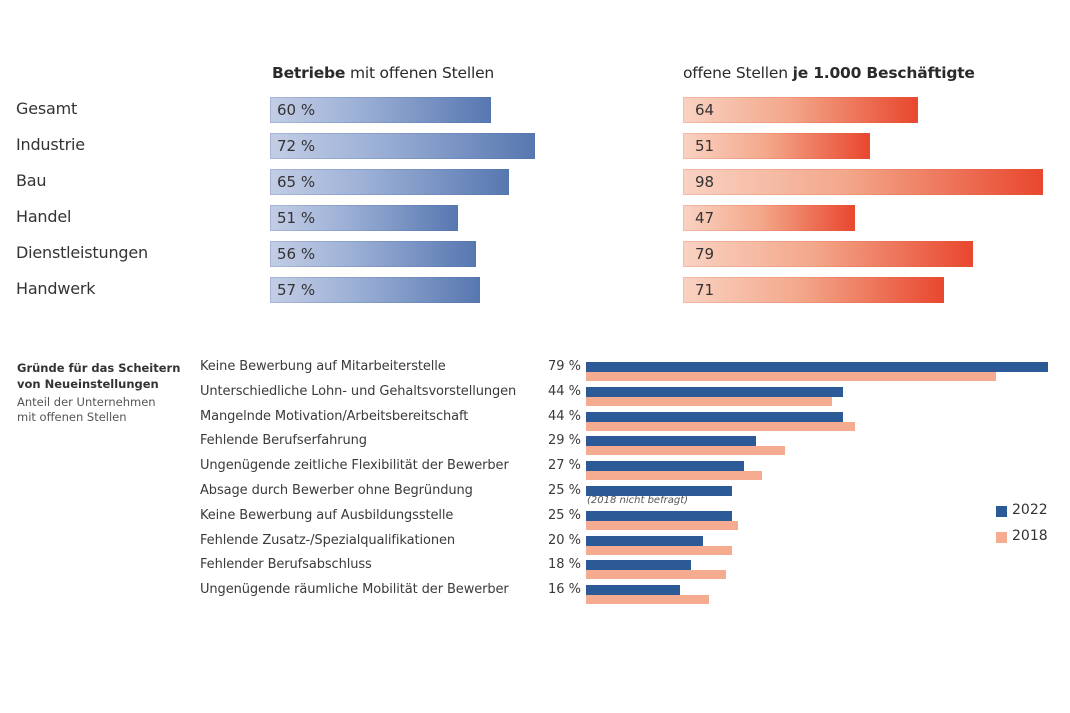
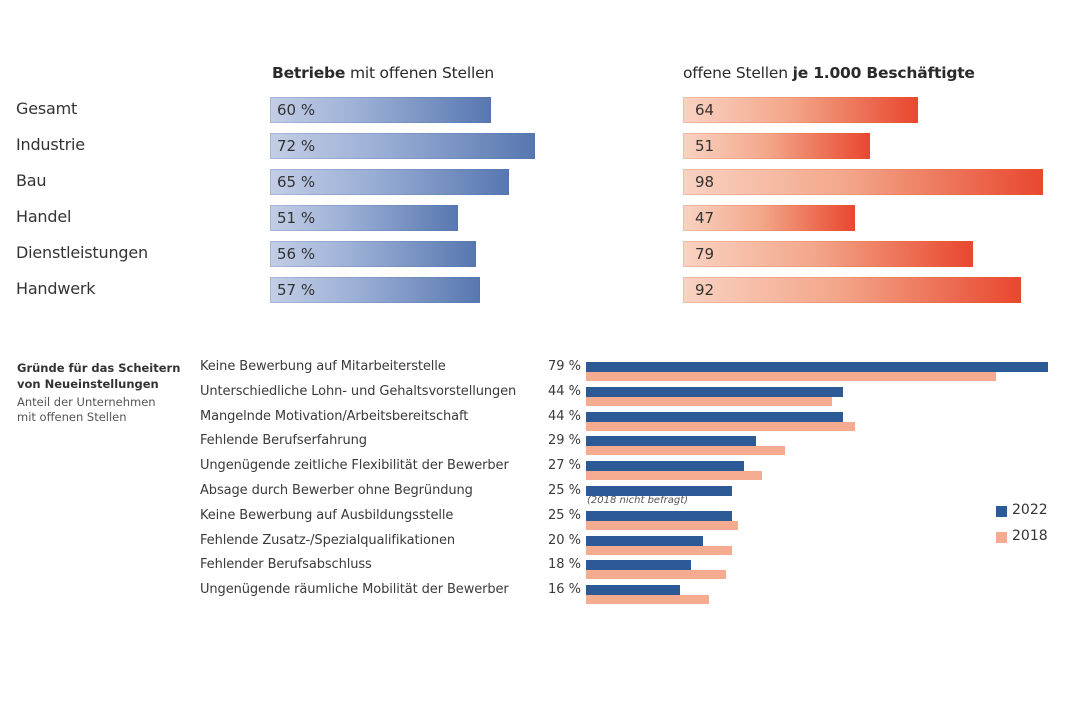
offene Stellen je 1.000 Beschäftigte/Handwerk: 71 -> 92
